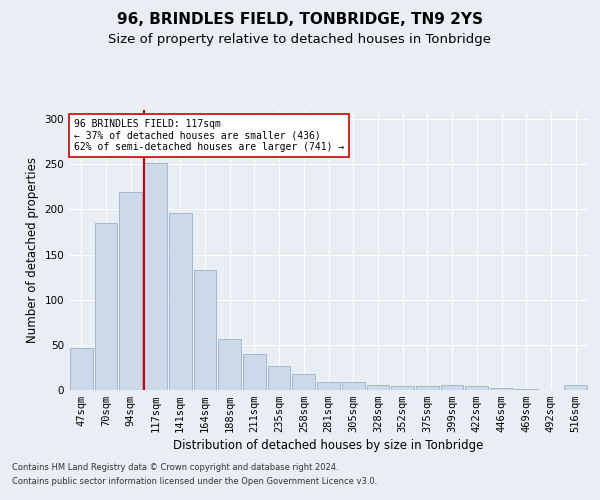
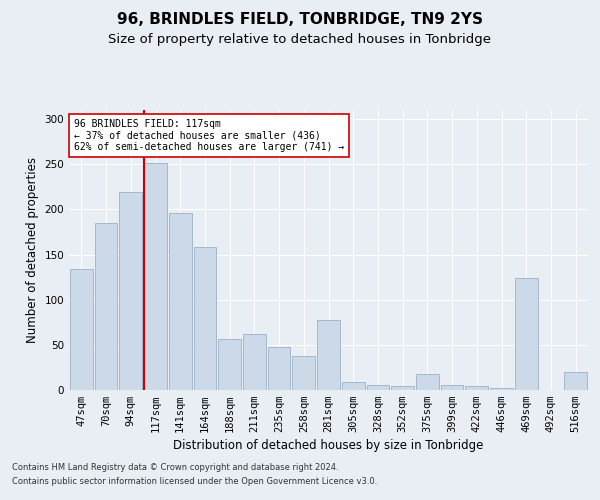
47sqm: 47 -> 134
164sqm: 133 -> 158
211sqm: 40 -> 62
235sqm: 27 -> 48
258sqm: 18 -> 38
281sqm: 9 -> 78
375sqm: 4 -> 18
469sqm: 1 -> 124
516sqm: 5 -> 20
